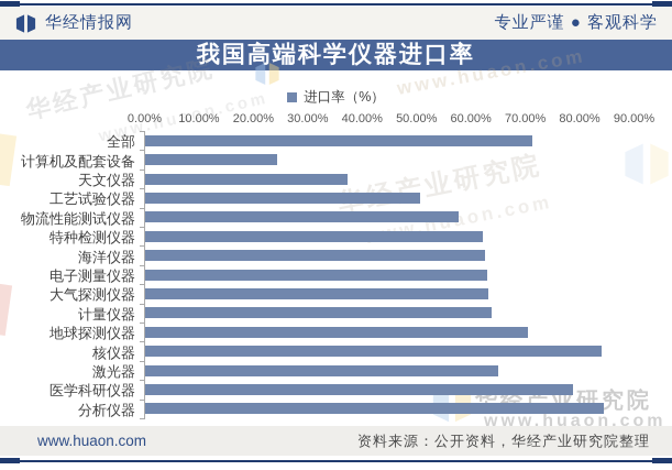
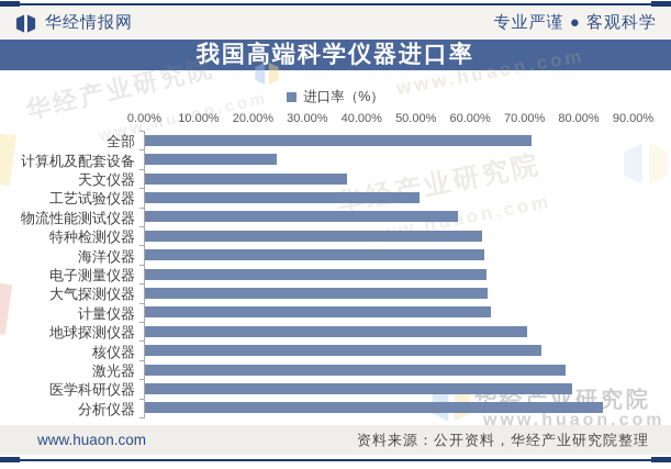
核仪器: 84% -> 73%
激光器: 65% -> 77%
